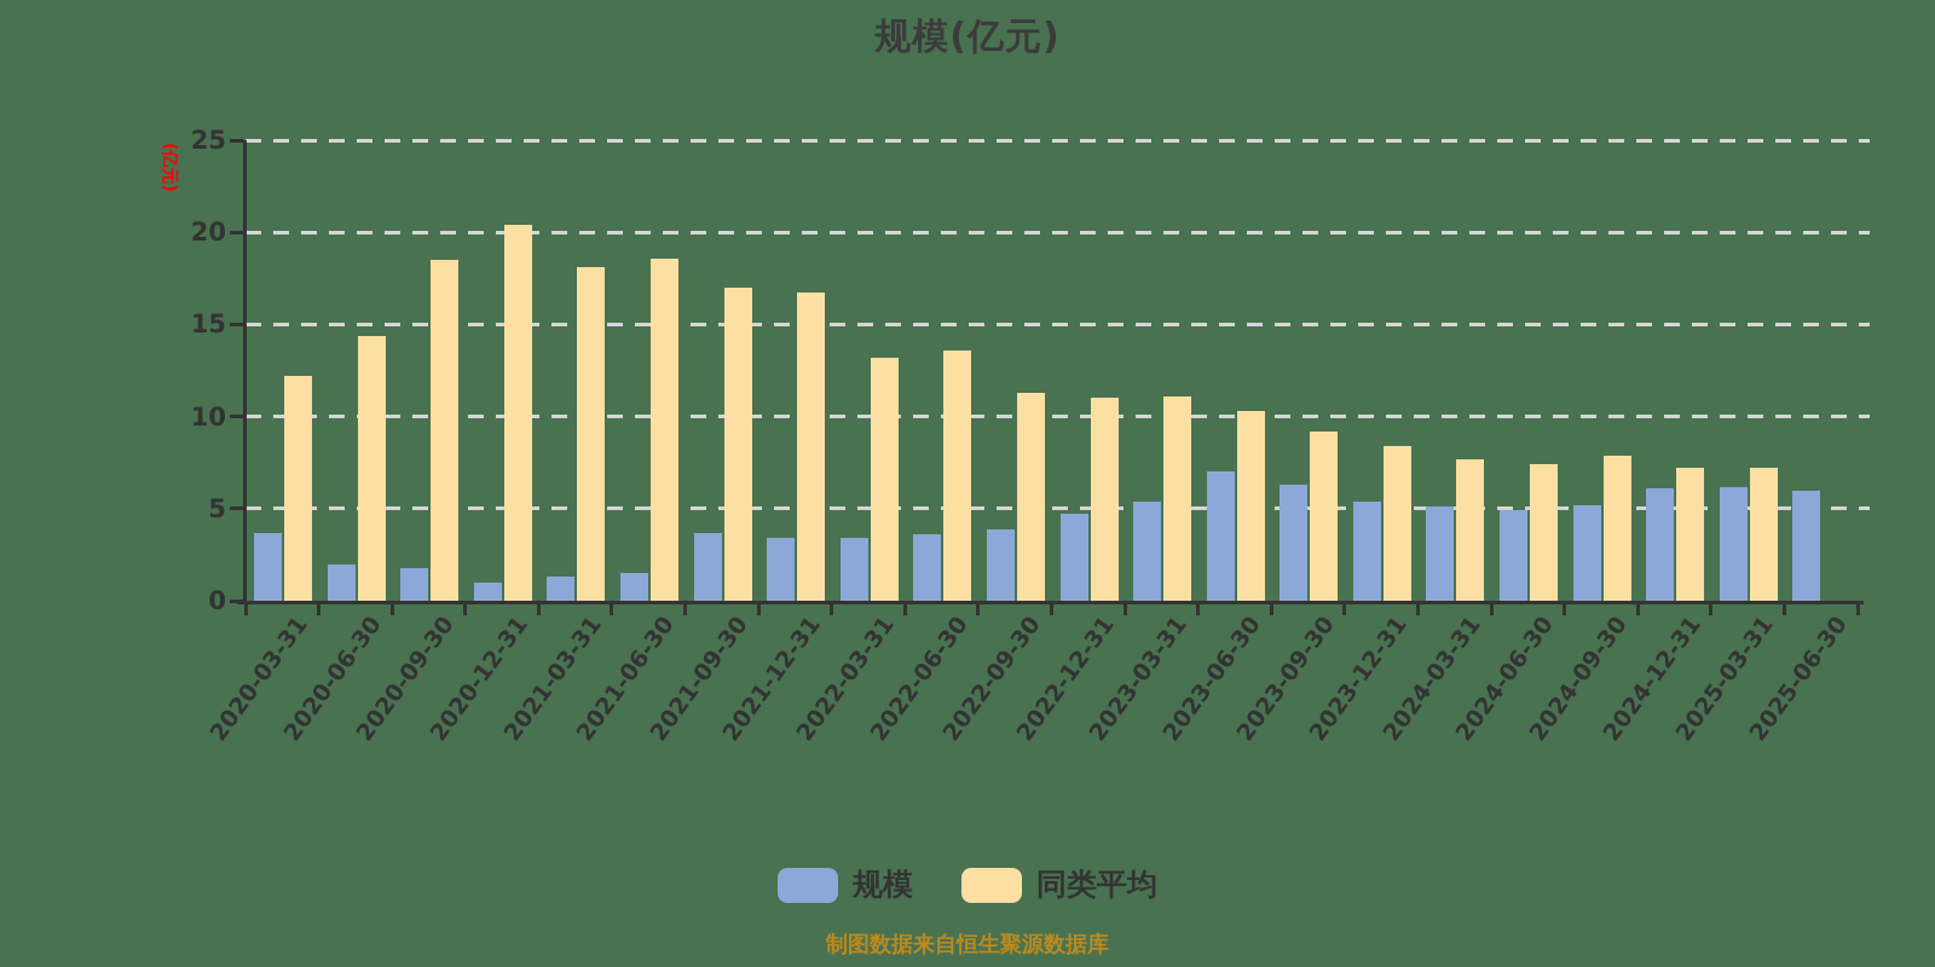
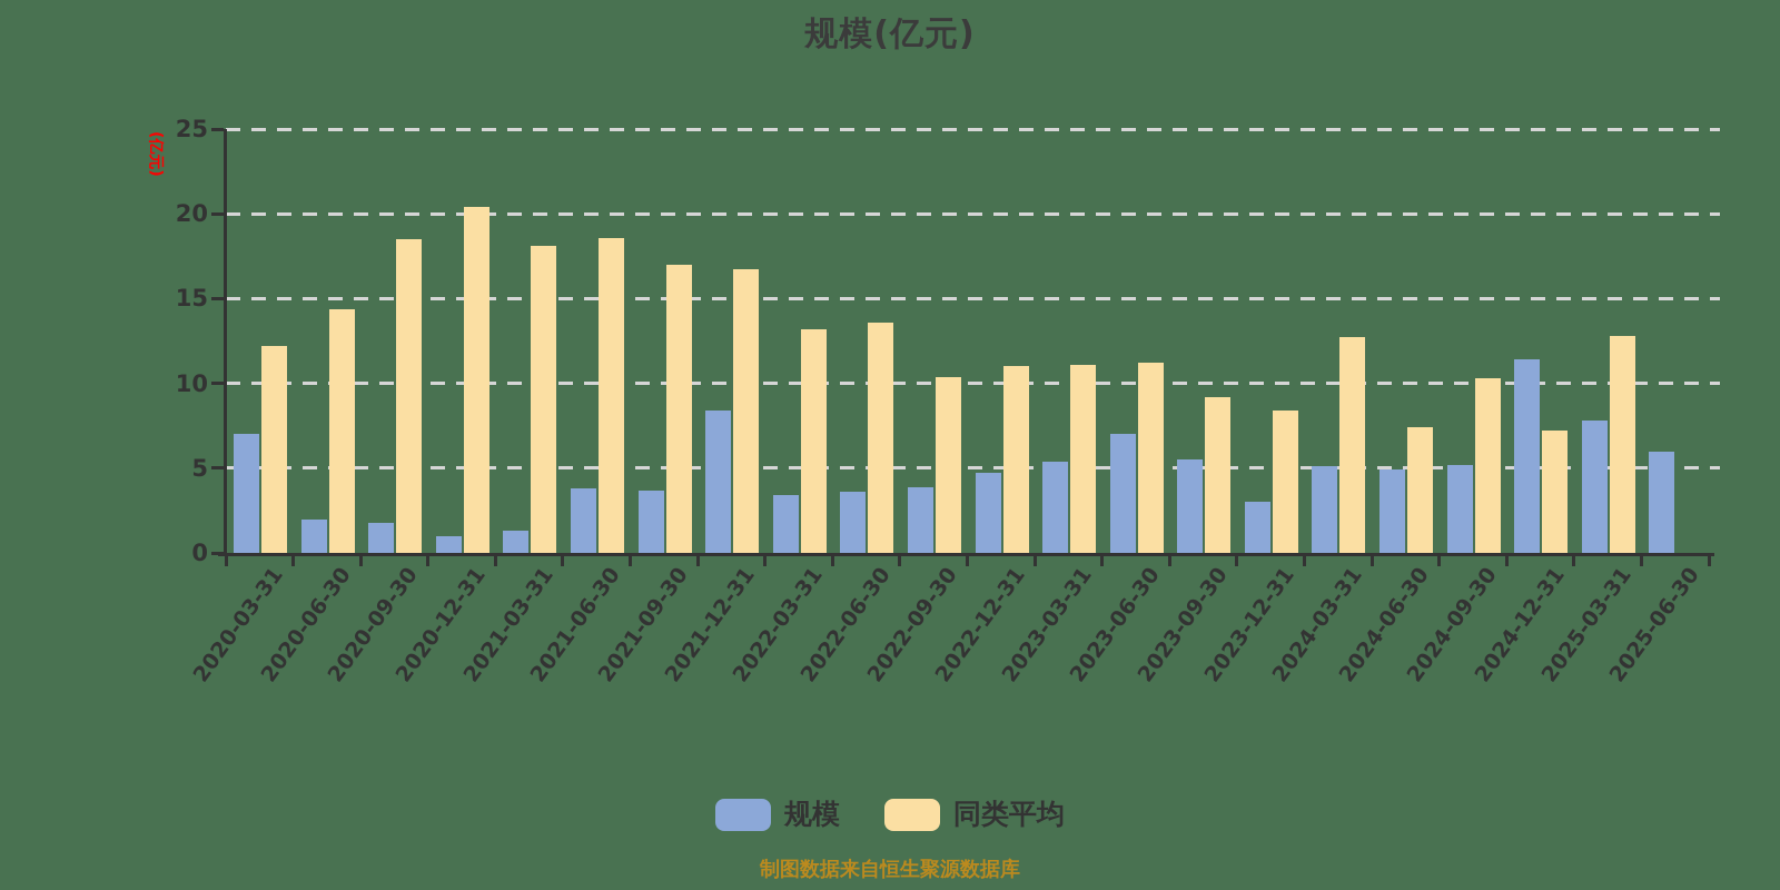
规模/2020-03-31: 3.7 -> 7.0
规模/2021-06-30: 1.5 -> 3.8
规模/2021-12-31: 3.4 -> 8.4
同类平均/2022-09-30: 11.3 -> 10.4
同类平均/2023-06-30: 10.3 -> 11.2
规模/2023-09-30: 6.3 -> 5.5
规模/2023-12-31: 5.4 -> 3.0
同类平均/2024-03-31: 7.7 -> 12.7
同类平均/2024-09-30: 7.9 -> 10.3
规模/2024-12-31: 6.1 -> 11.4
规模/2025-03-31: 6.2 -> 7.8
同类平均/2025-03-31: 7.2 -> 12.8
